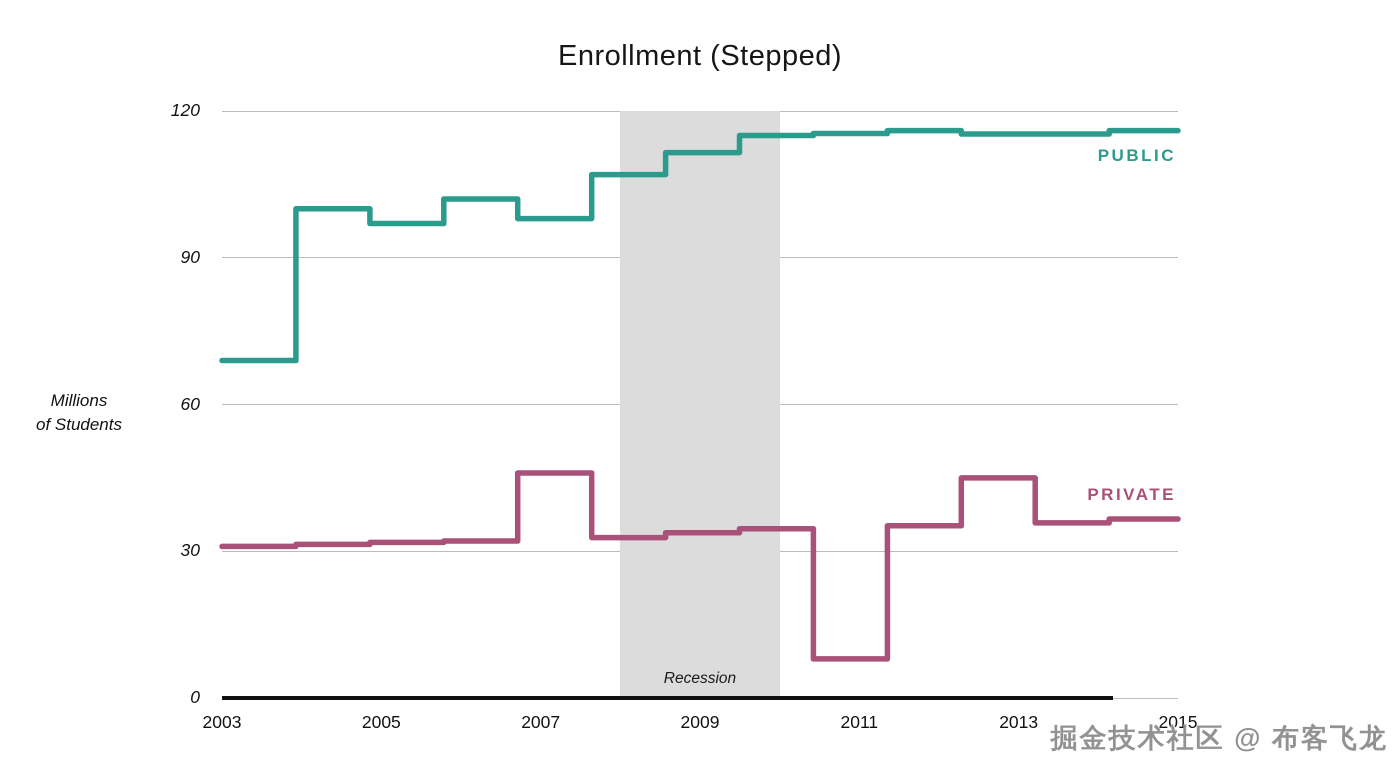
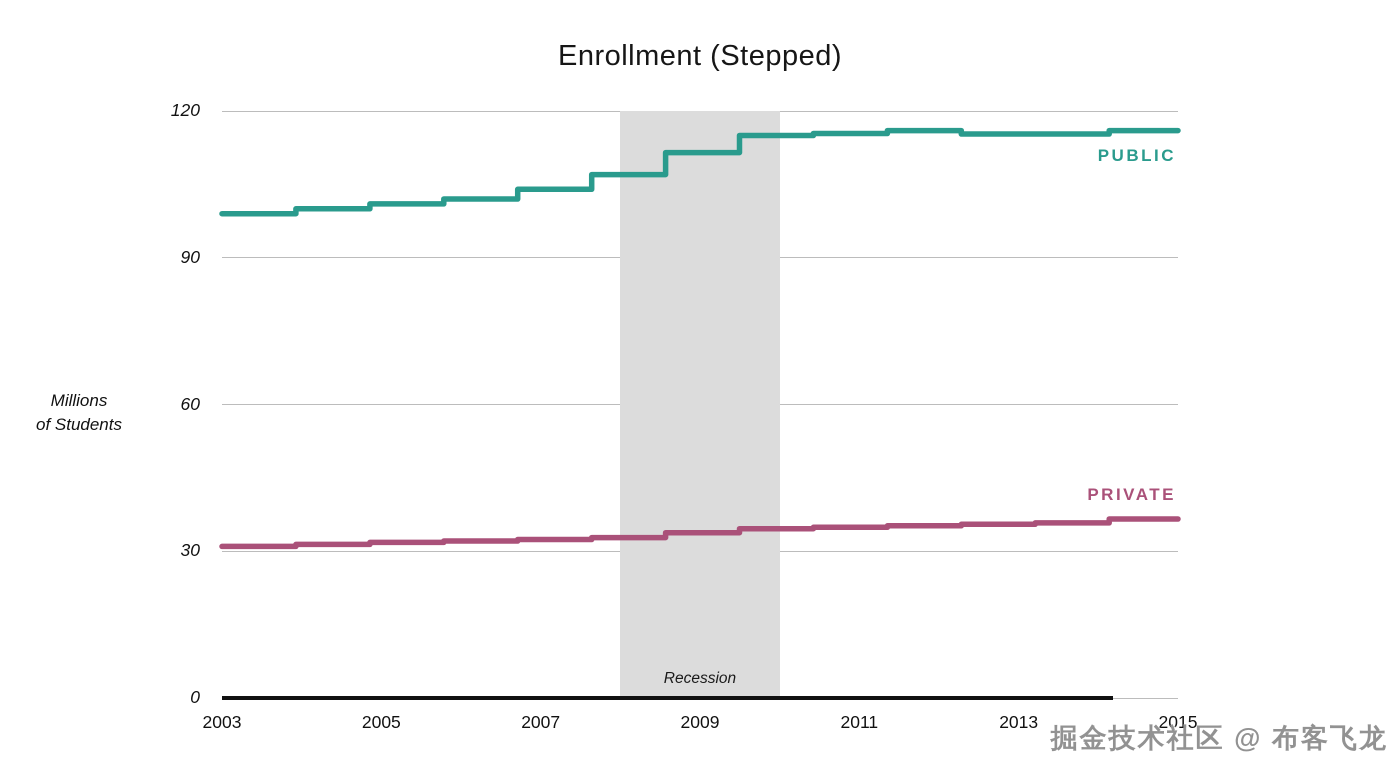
PUBLIC/2003: 69 -> 99
PUBLIC/2005: 97 -> 101
PUBLIC/2007: 98 -> 104
PRIVATE/2007: 46 -> 32
PRIVATE/2011: 8 -> 35
PRIVATE/2013: 45 -> 36
